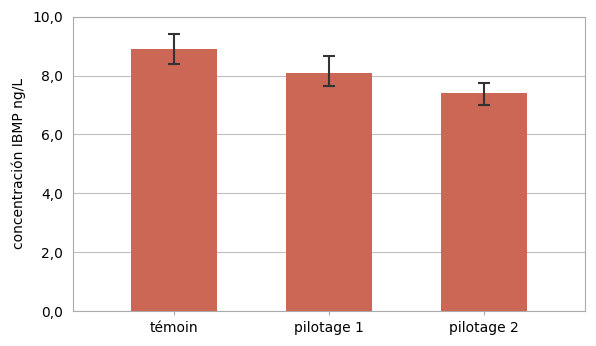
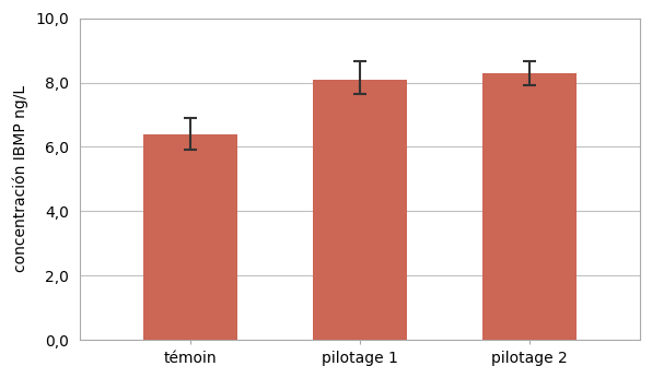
témoin: 8,9 -> 6,4
pilotage 2: 7,4 -> 8,3
